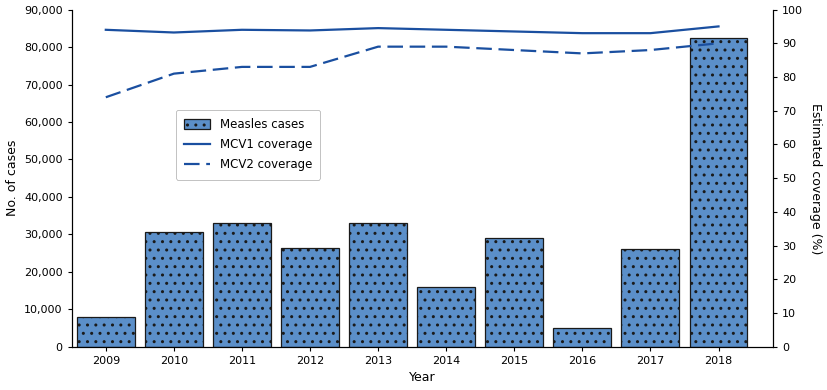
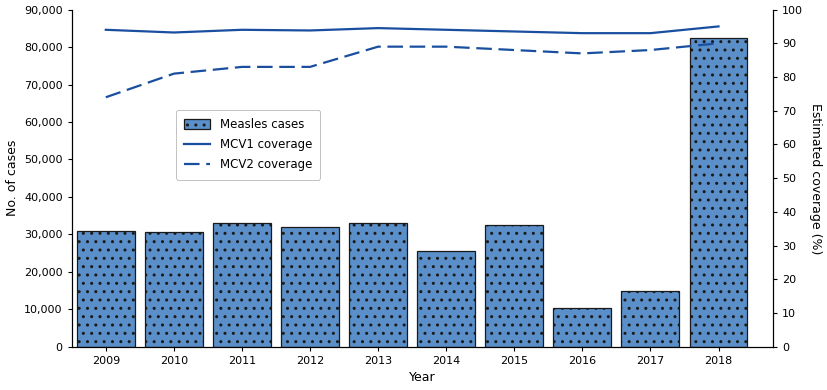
Measles cases/2009: 8,000 -> 31,000
Measles cases/2012: 26,500 -> 32,000
Measles cases/2014: 16,000 -> 25,500
Measles cases/2015: 29,000 -> 32,500
Measles cases/2016: 5,000 -> 10,500
Measles cases/2017: 26,000 -> 15,000
